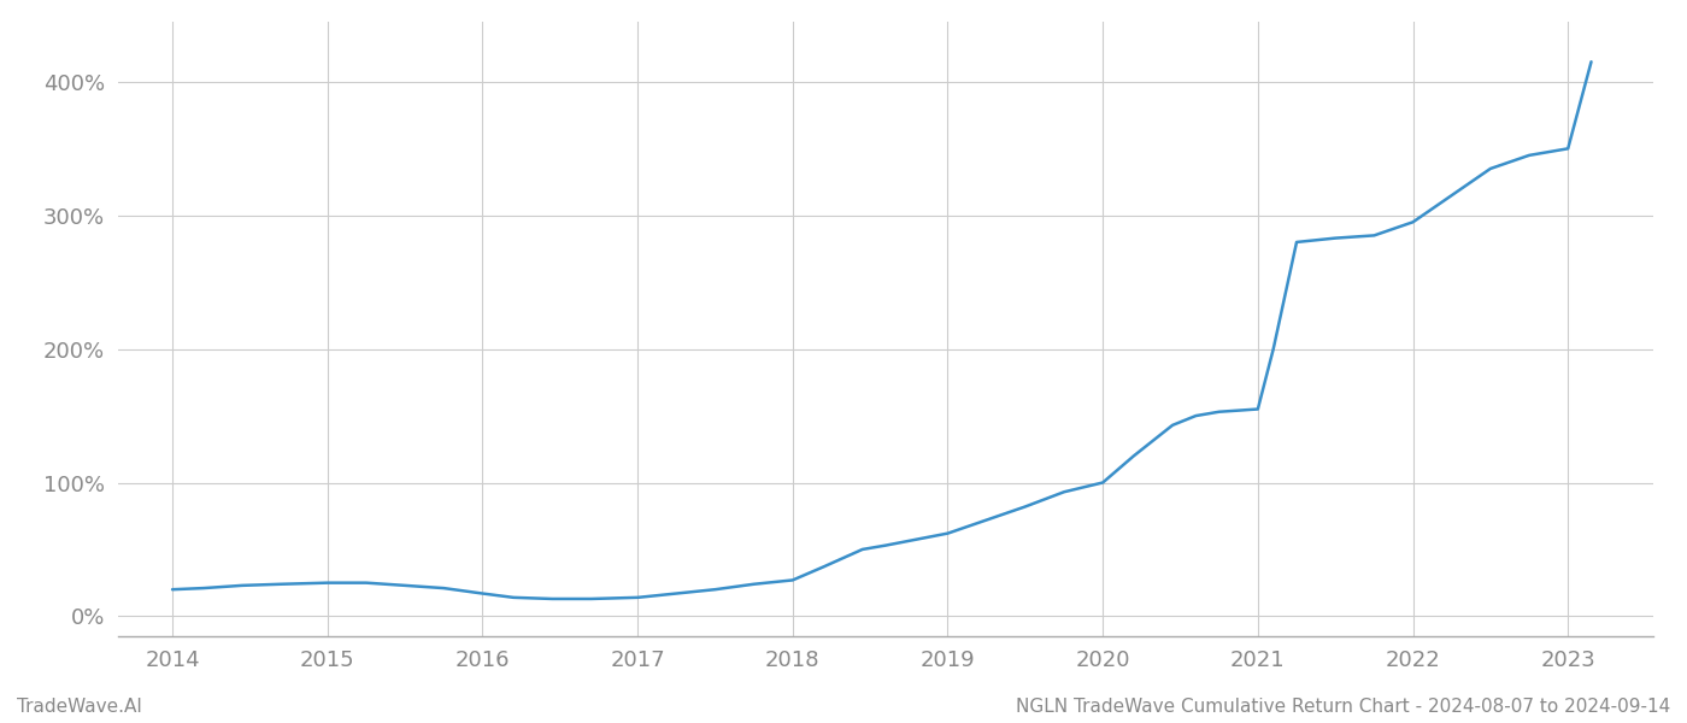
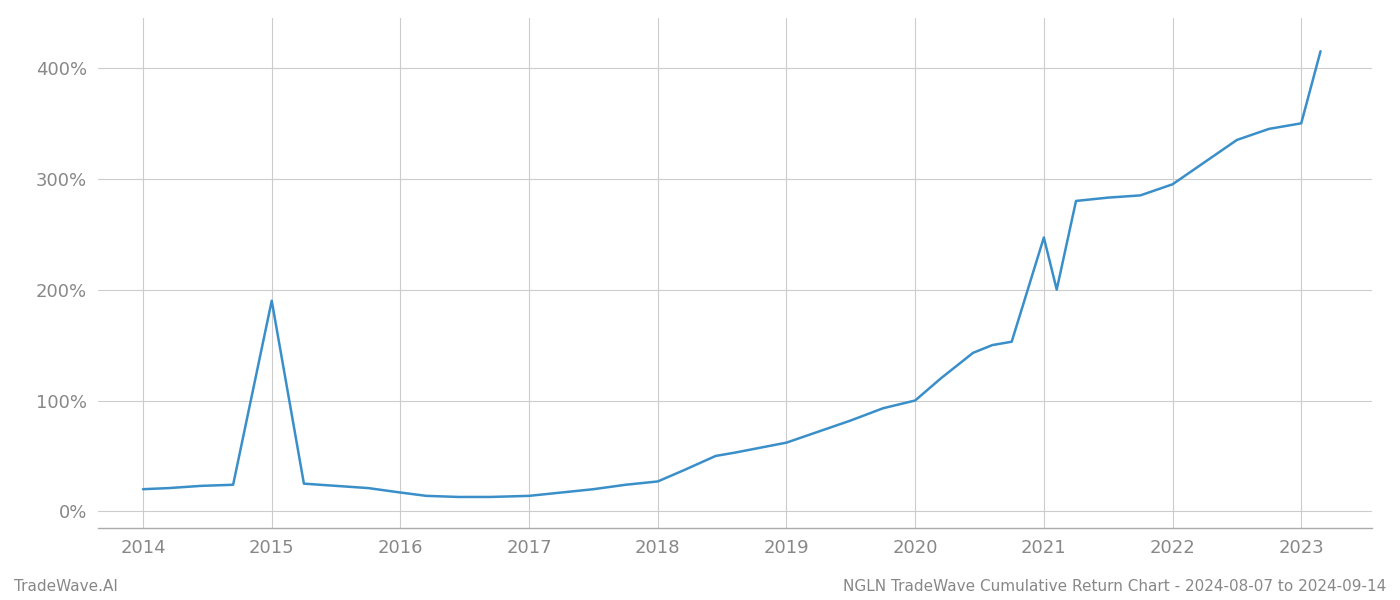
2015: 25% -> 190%
2021: 155% -> 247%
